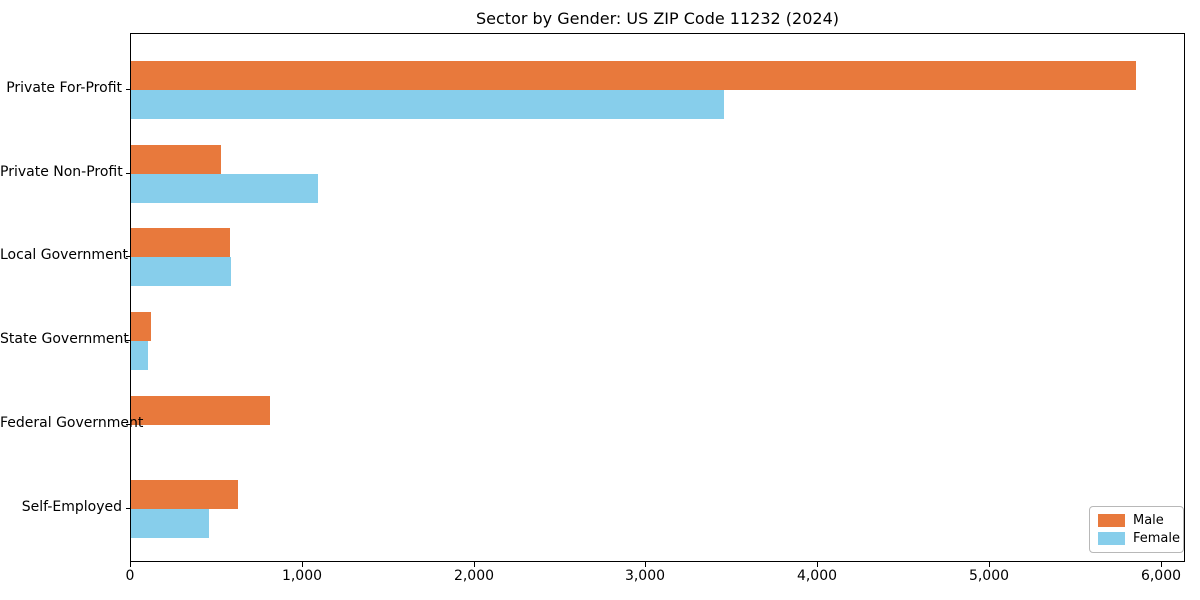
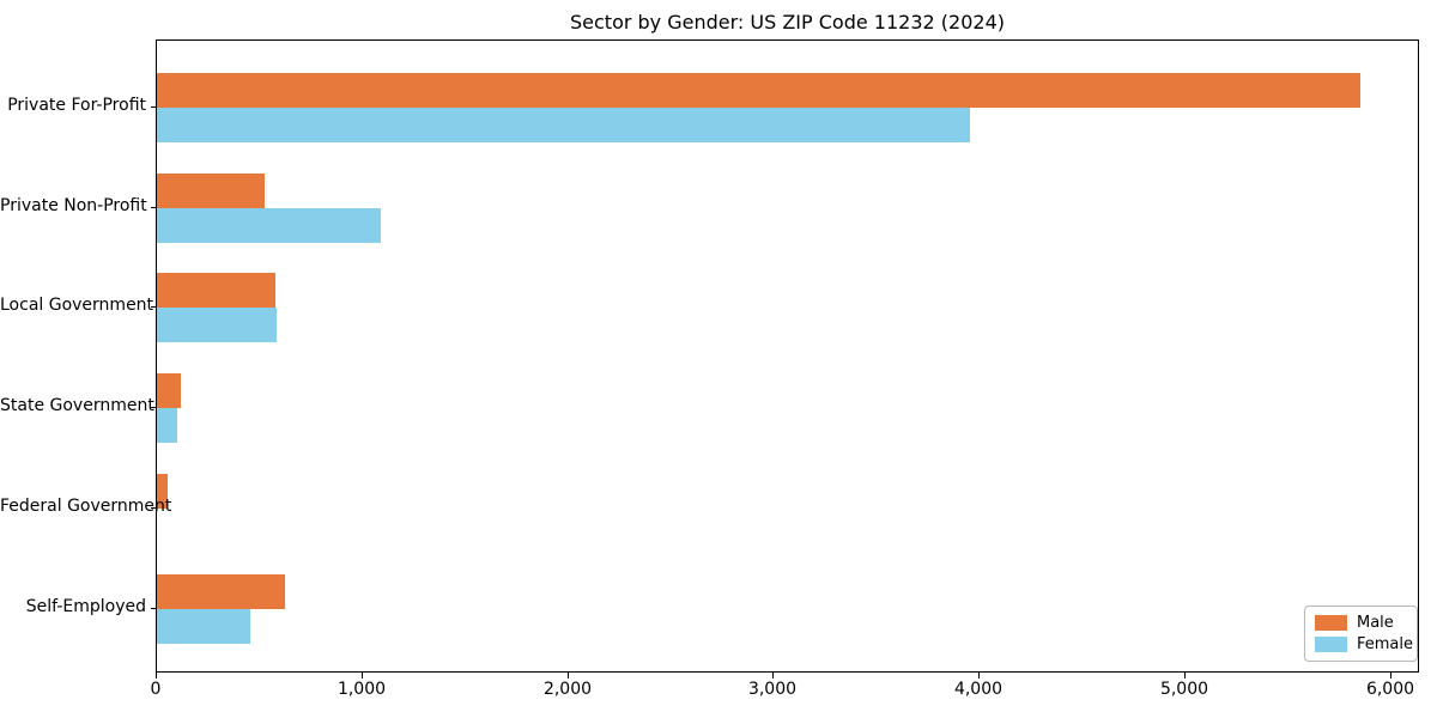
Female/Private For-Profit: 3450 -> 3950
Male/Federal Government: 810 -> 50
